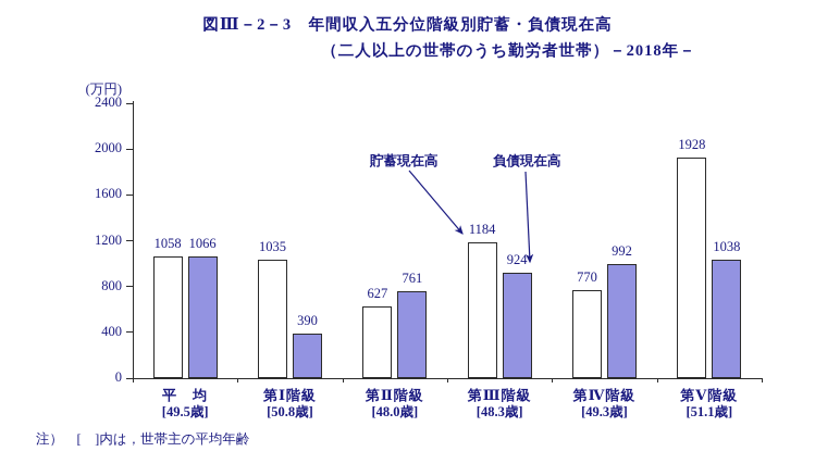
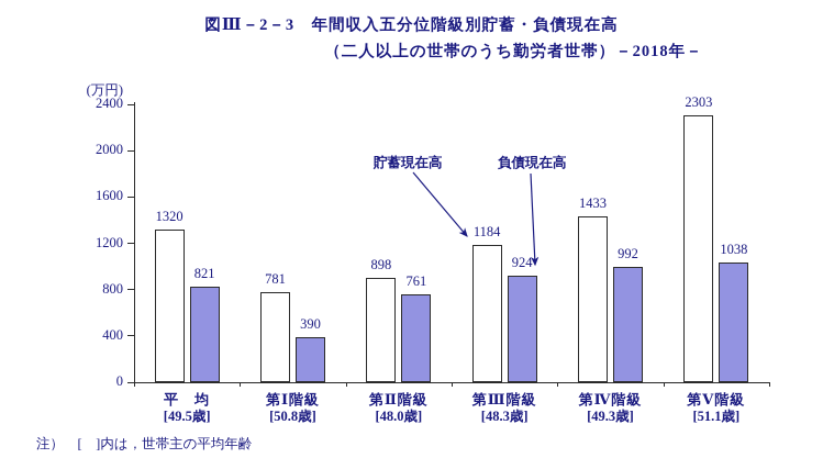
貯蓄現在高/平 均: 1058 -> 1320
負債現在高/平 均: 1066 -> 821
貯蓄現在高/第Ⅰ階級: 1035 -> 781
貯蓄現在高/第Ⅱ階級: 627 -> 898
貯蓄現在高/第Ⅳ階級: 770 -> 1433
貯蓄現在高/第Ⅴ階級: 1928 -> 2303
